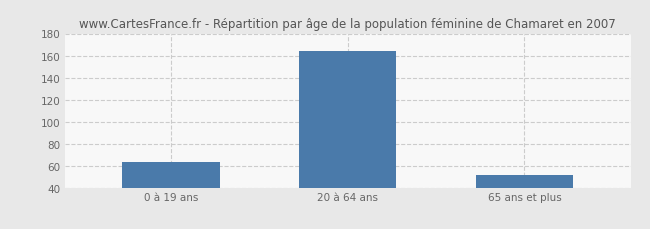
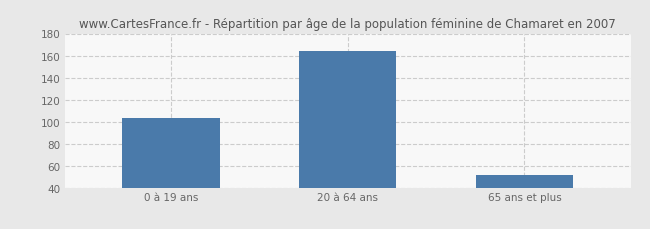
0 à 19 ans: 63 -> 103
